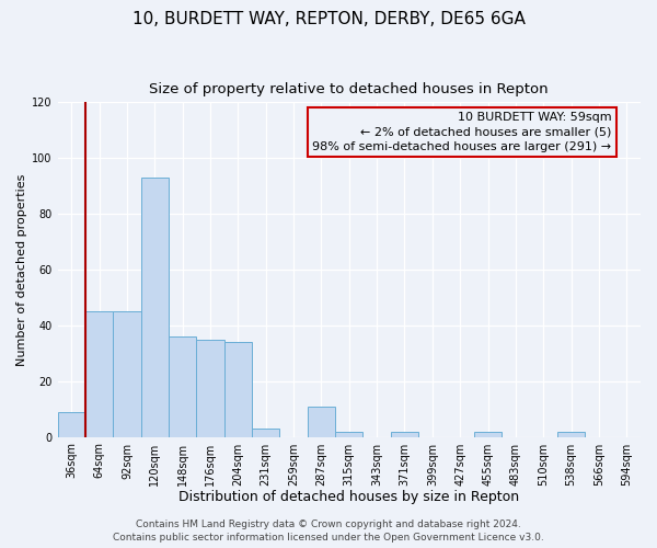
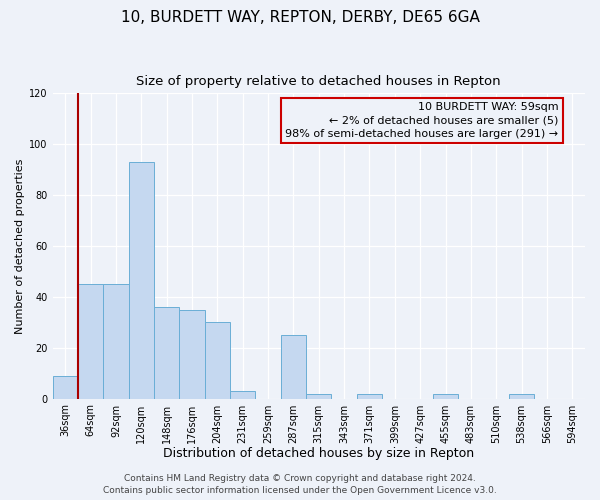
204sqm: 34 -> 30
287sqm: 11 -> 25
